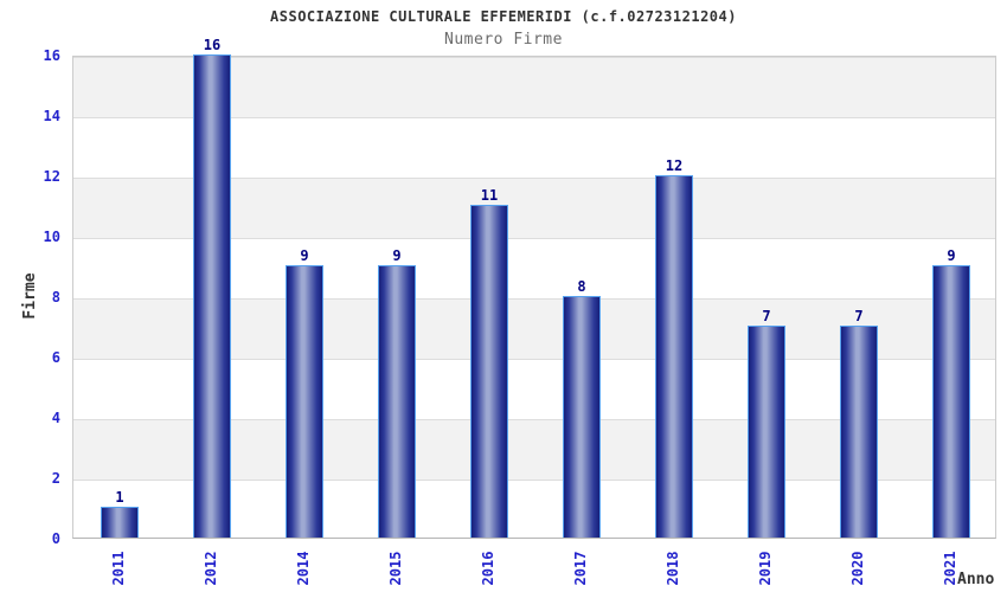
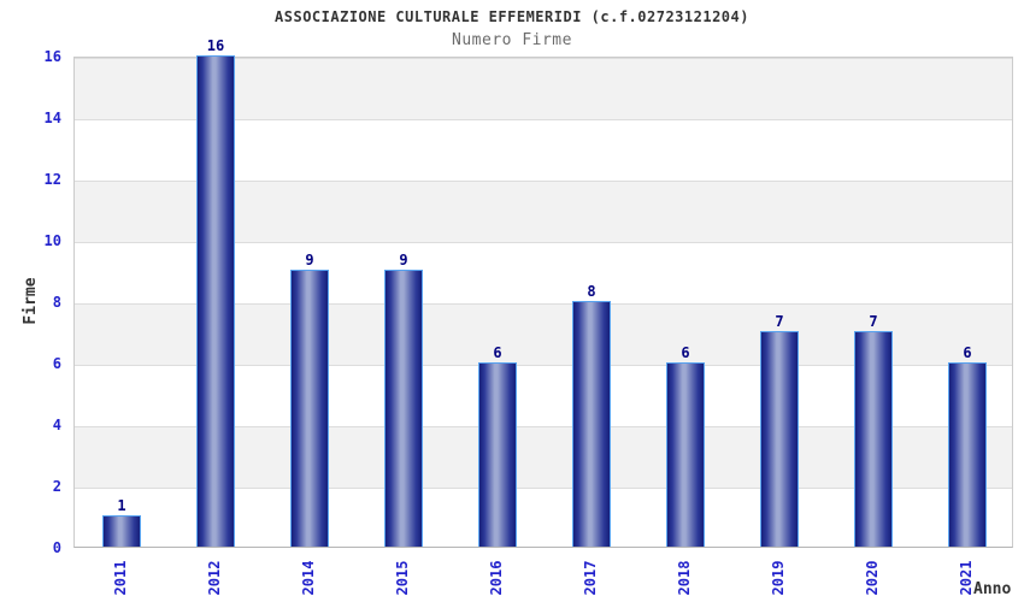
2016: 11 -> 6
2018: 12 -> 6
2021: 9 -> 6
